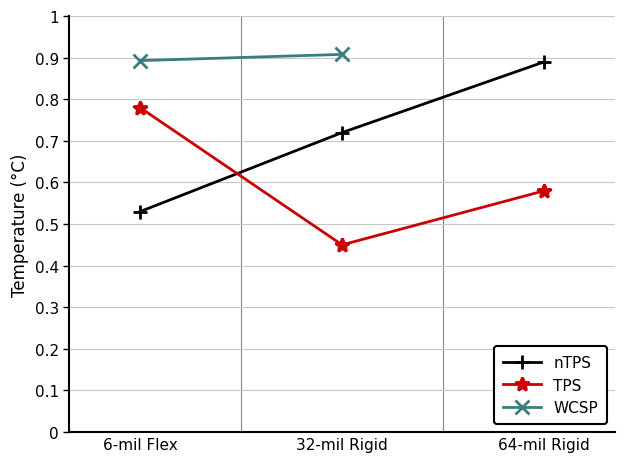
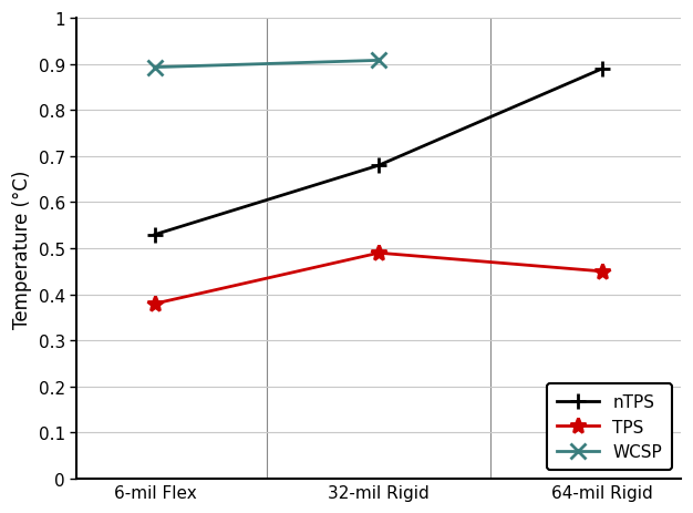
TPS/6-mil Flex: 0.78 -> 0.38
nTPS/32-mil Rigid: 0.72 -> 0.68
TPS/32-mil Rigid: 0.45 -> 0.49
TPS/64-mil Rigid: 0.58 -> 0.45
